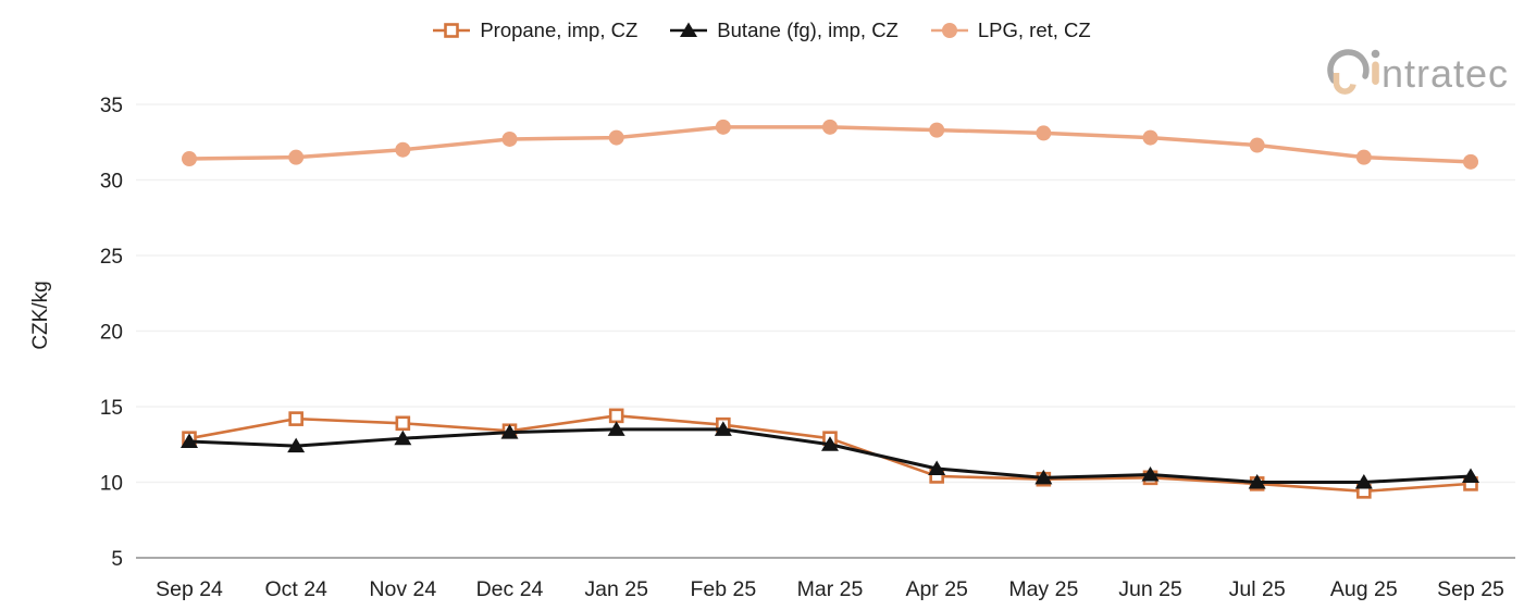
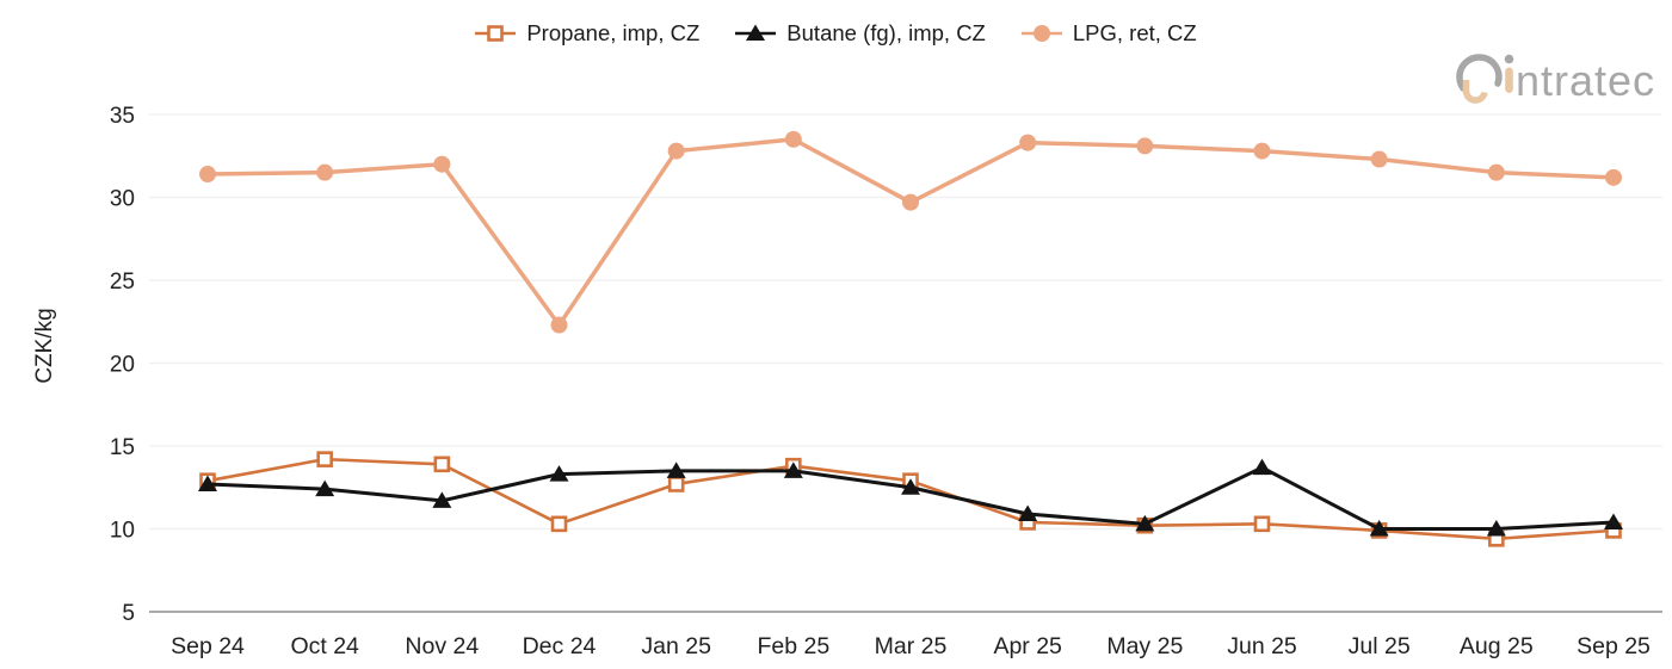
Butane (fg), imp, CZ/Nov 24: 12.9 -> 11.7
Propane, imp, CZ/Dec 24: 13.4 -> 10.3
LPG, ret, CZ/Dec 24: 32.7 -> 22.3
Propane, imp, CZ/Jan 25: 14.4 -> 12.7
LPG, ret, CZ/Mar 25: 33.5 -> 29.7
Butane (fg), imp, CZ/Jun 25: 10.5 -> 13.7
